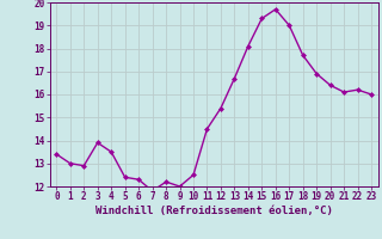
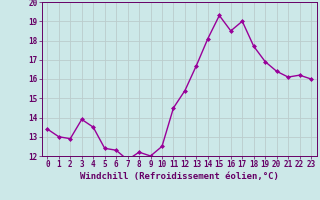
16: 19.7 -> 18.5
